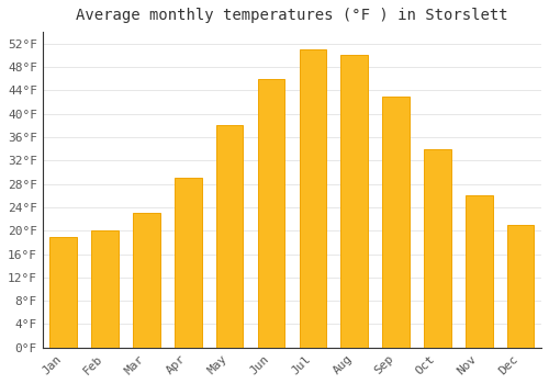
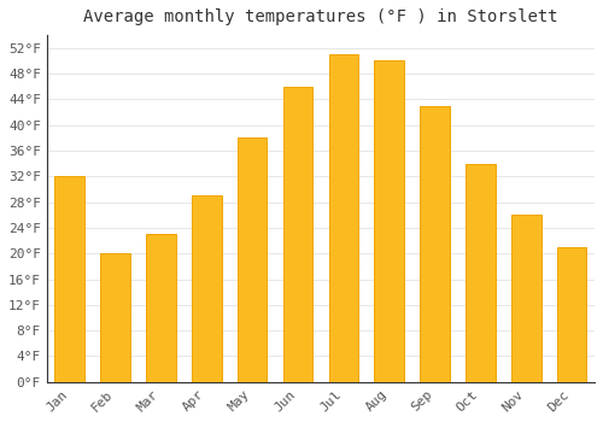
Jan: 19°F -> 32°F
